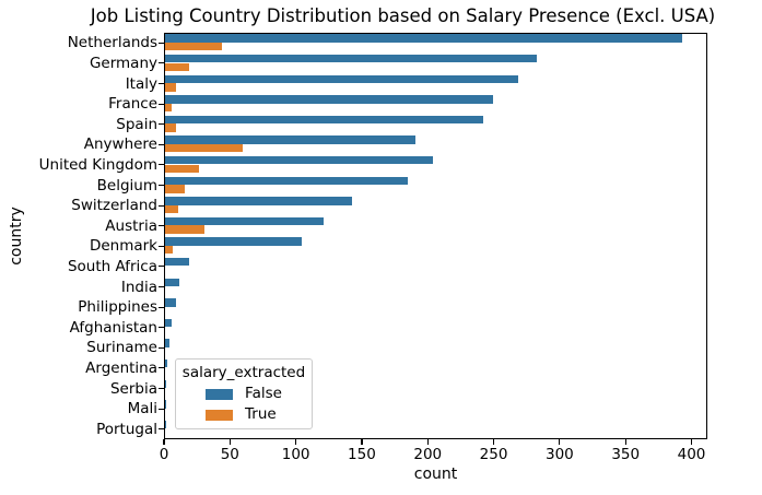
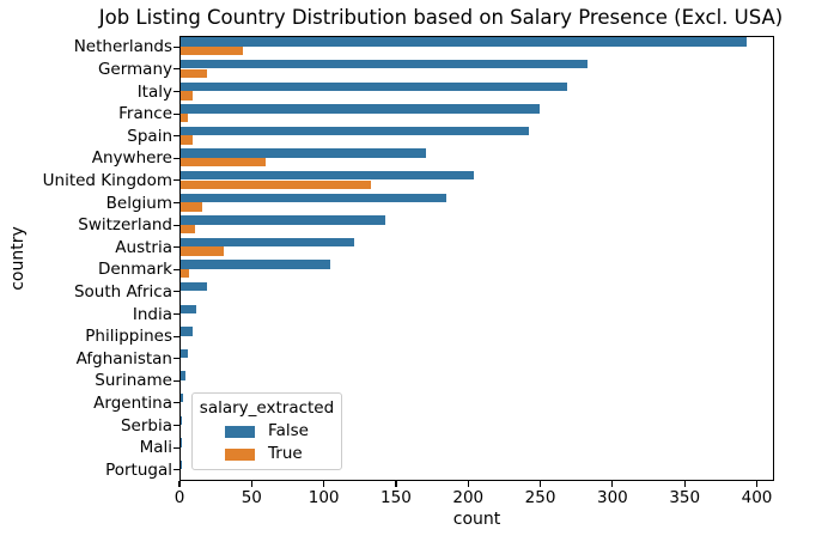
False/Anywhere: 190 -> 170
True/United Kingdom: 26 -> 132
